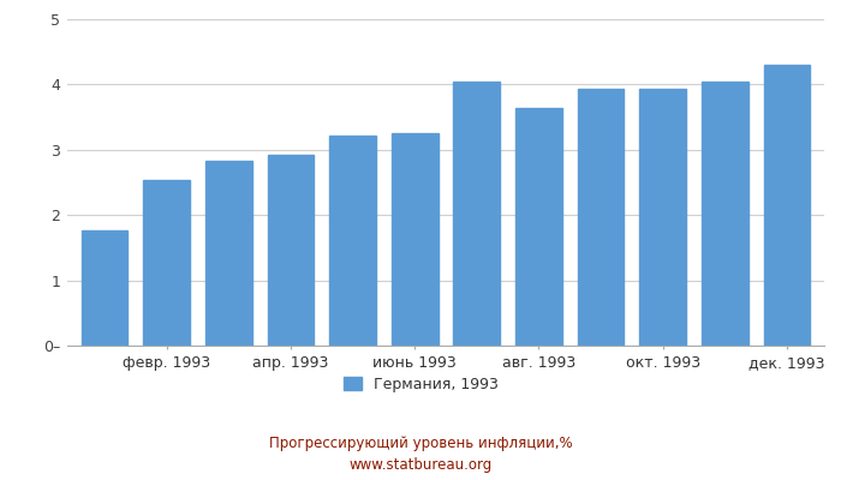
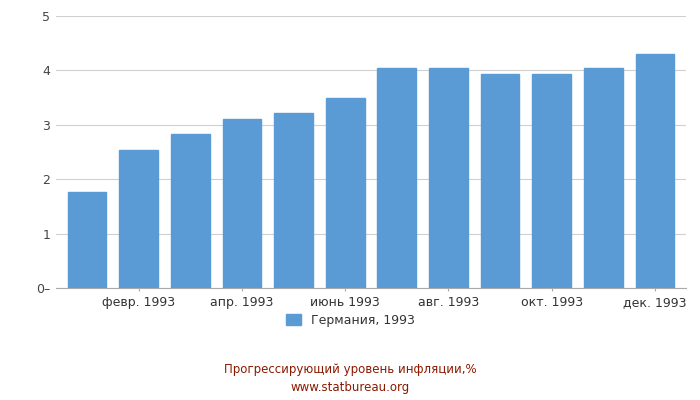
апр. 1993: 2.92 -> 3.10
июнь 1993: 3.26 -> 3.50
авг. 1993: 3.64 -> 4.05
